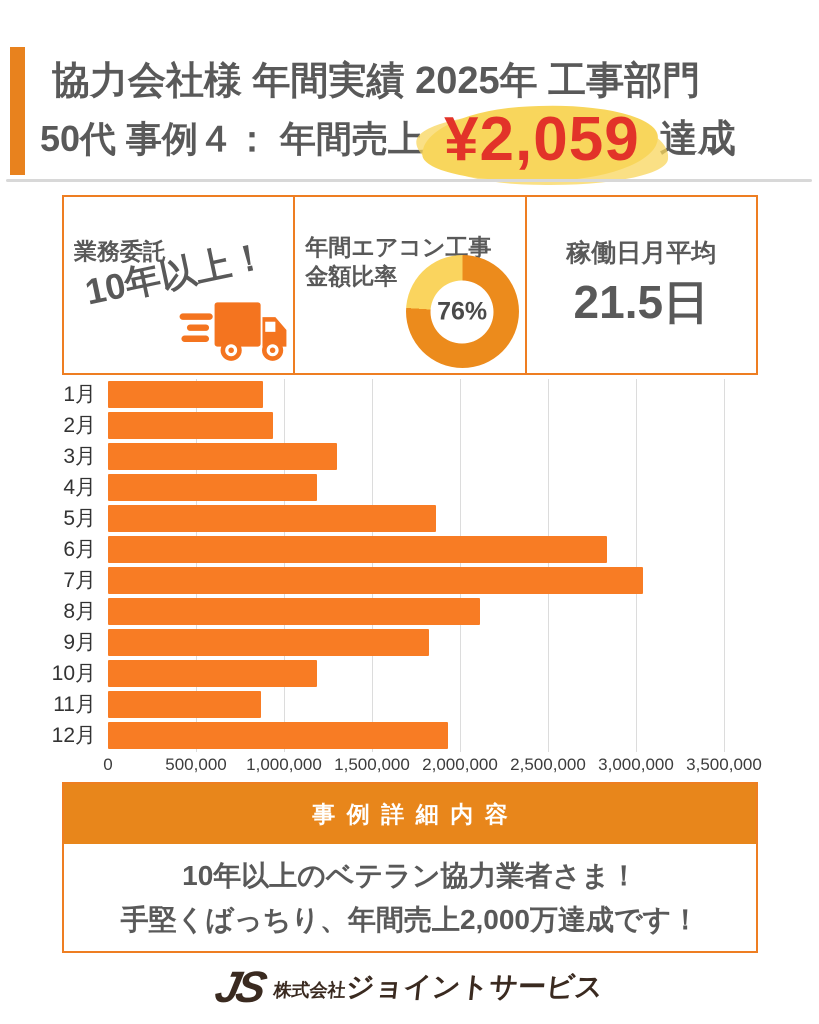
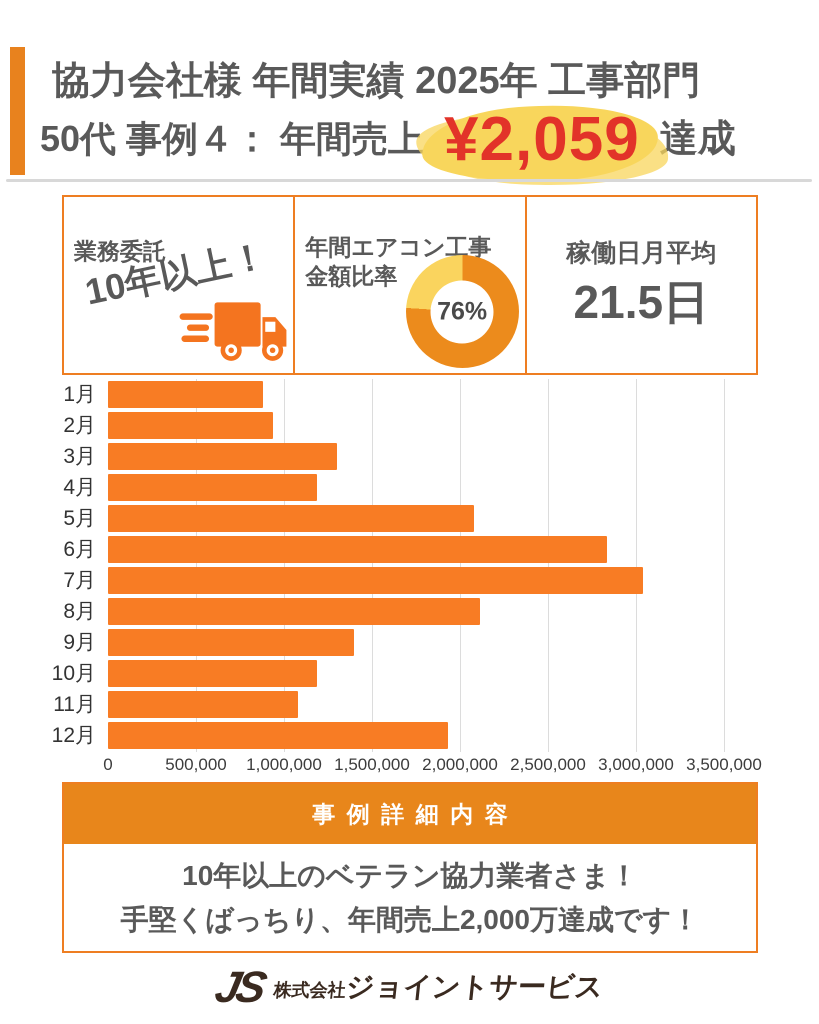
5月: 1860000 -> 2080000
9月: 1820000 -> 1400000
11月: 870000 -> 1080000
